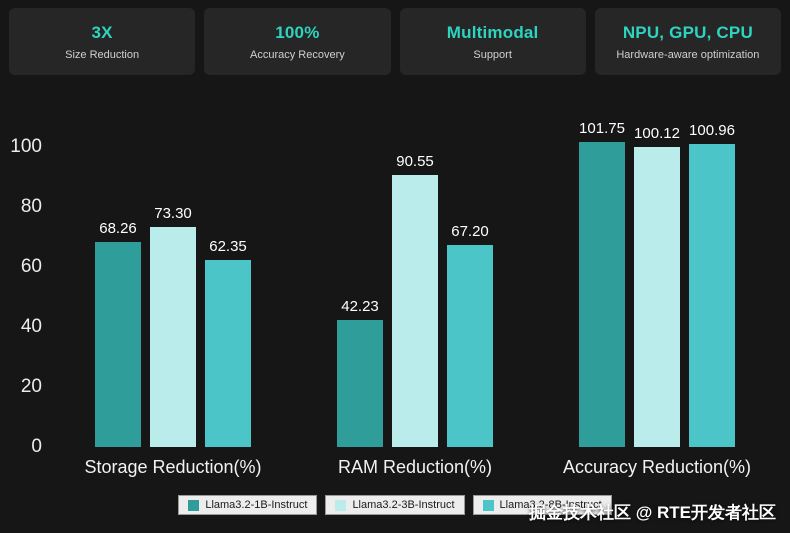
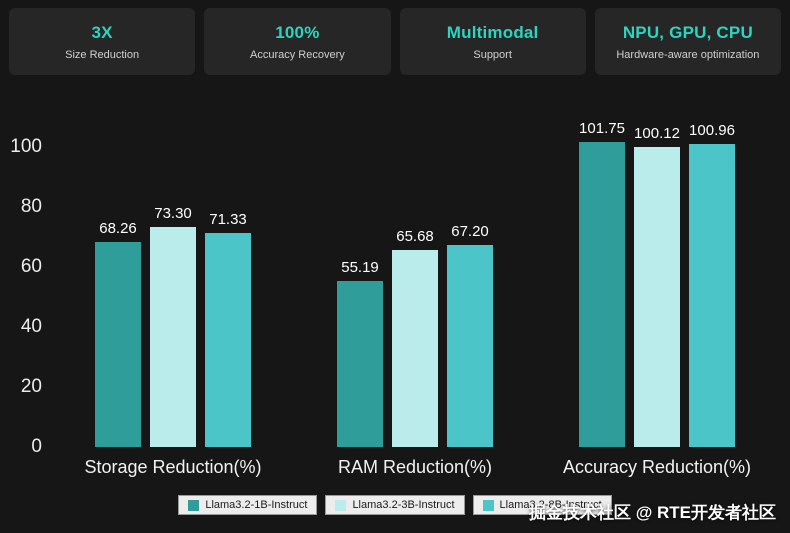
Llama3.2-8B-Instruct/Storage Reduction(%): 62.35 -> 71.33
Llama3.2-1B-Instruct/RAM Reduction(%): 42.23 -> 55.19
Llama3.2-3B-Instruct/RAM Reduction(%): 90.55 -> 65.68
